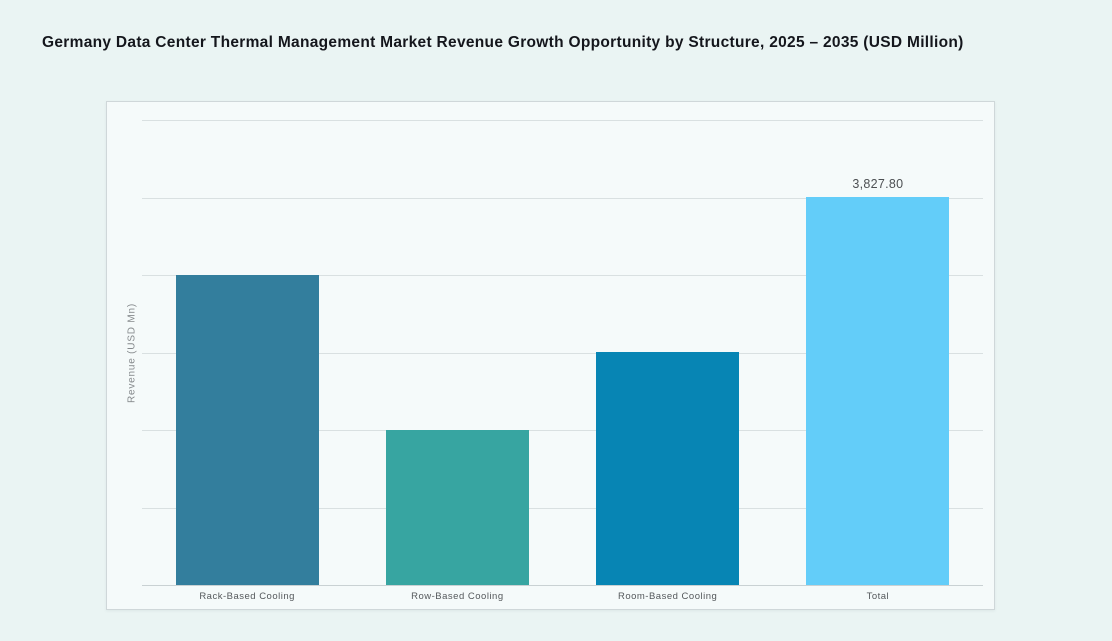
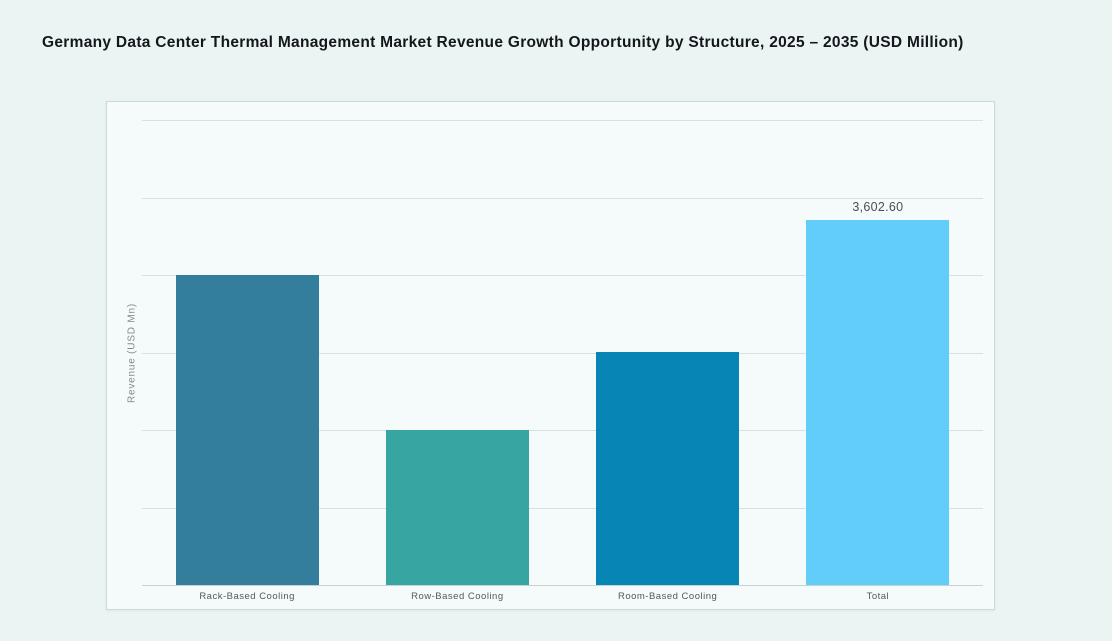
Total: 3,827.80 -> 3,602.60
